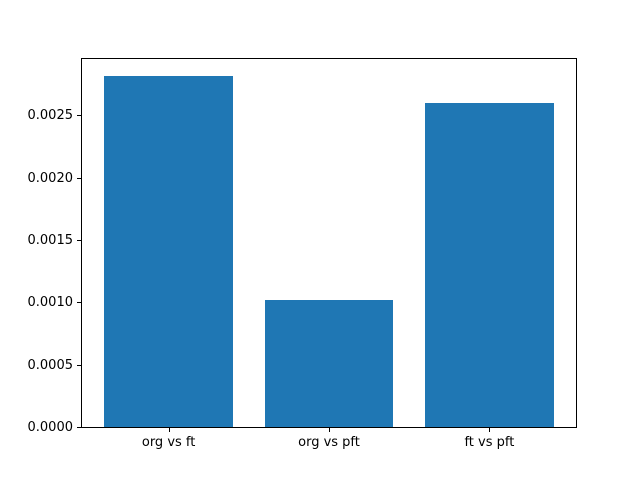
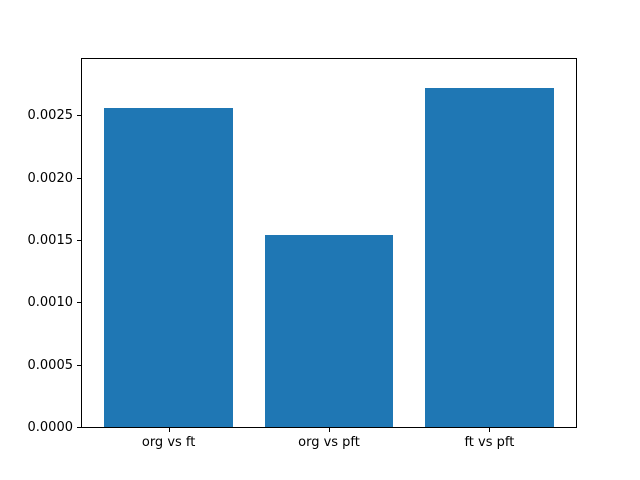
org vs ft: 0.00281 -> 0.00256
org vs pft: 0.00102 -> 0.00154
ft vs pft: 0.00260 -> 0.00272
